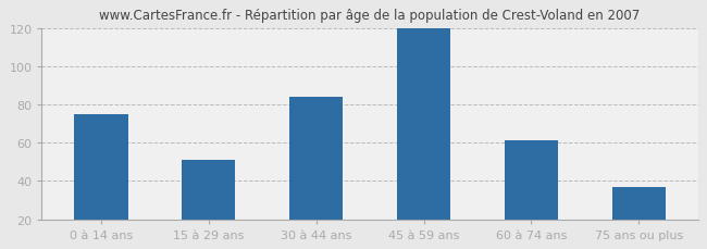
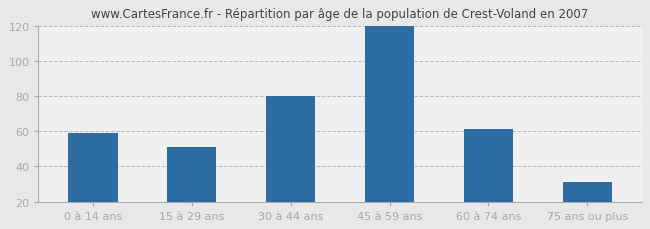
0 à 14 ans: 75 -> 59
30 à 44 ans: 84 -> 80
75 ans ou plus: 37 -> 31
